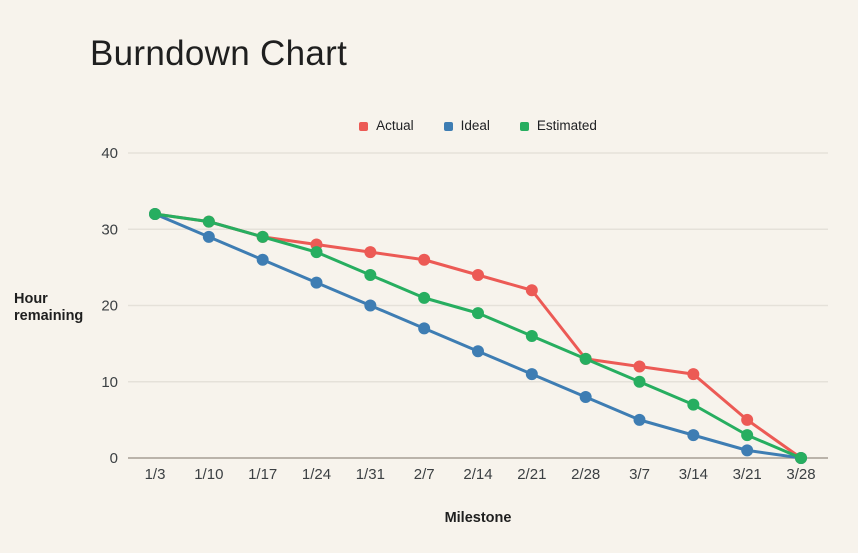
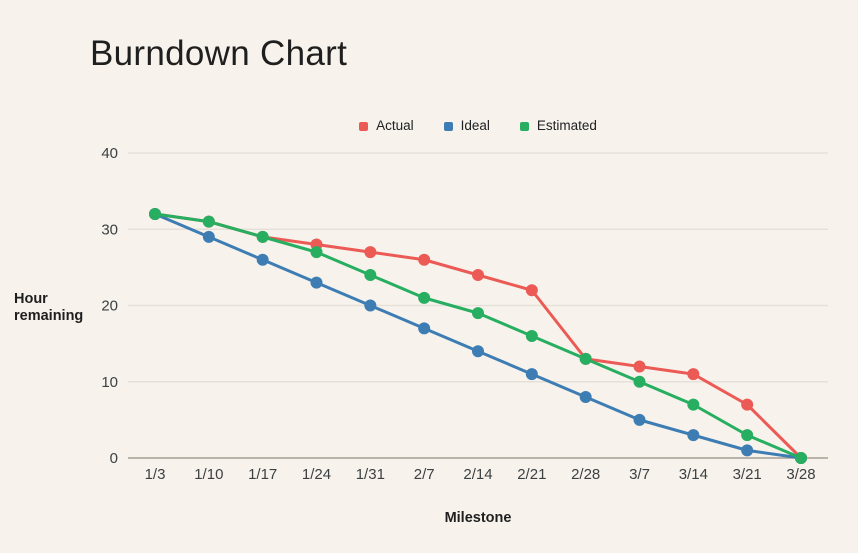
Actual/3/21: 5 -> 7
